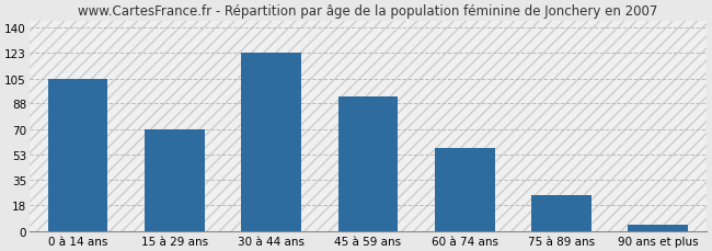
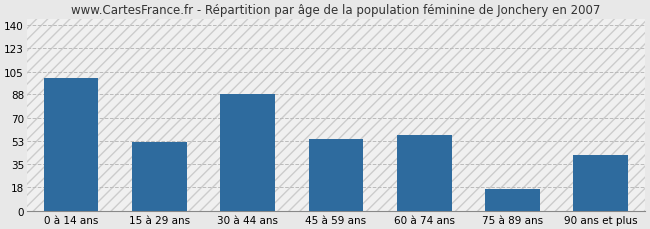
0 à 14 ans: 105 -> 100
15 à 29 ans: 70 -> 52
30 à 44 ans: 123 -> 88
45 à 59 ans: 93 -> 54
75 à 89 ans: 25 -> 16
90 ans et plus: 4 -> 42
